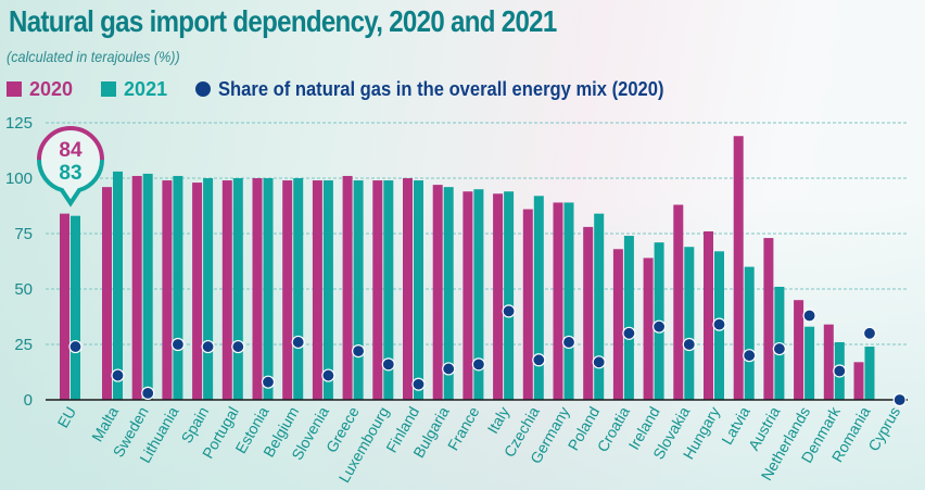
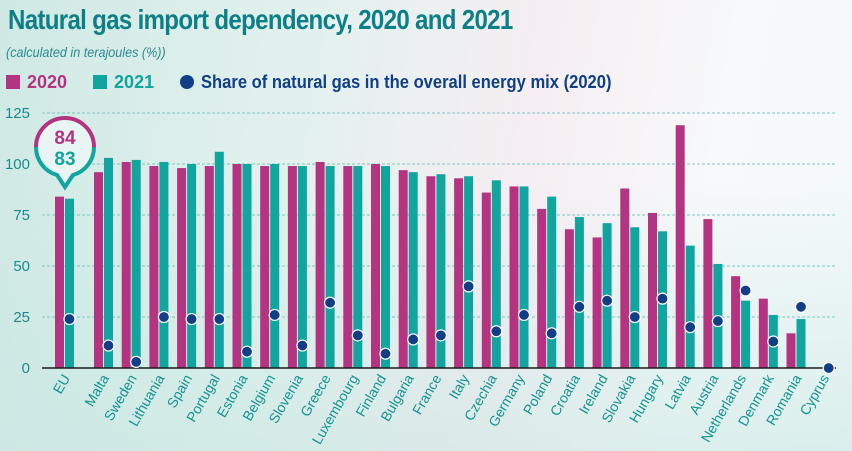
2021/Portugal: 100 -> 106
Share of natural gas in the overall energy mix (2020)/Greece: 22 -> 32
